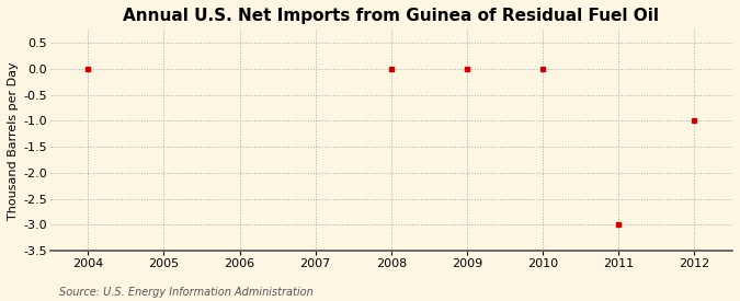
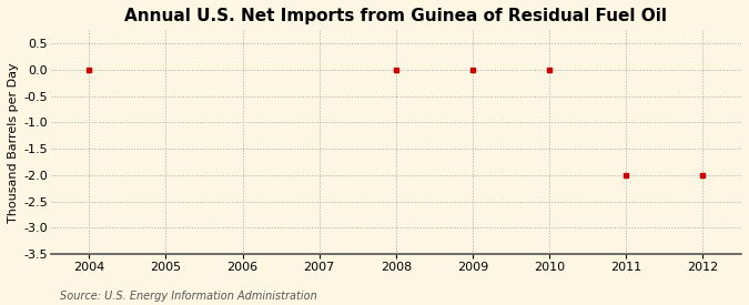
2011: -3 -> -2
2012: -1 -> -2
